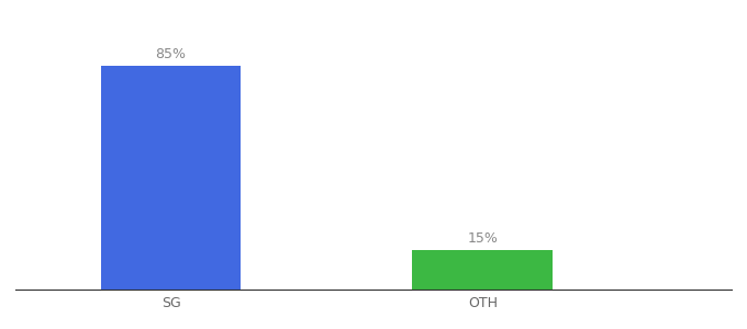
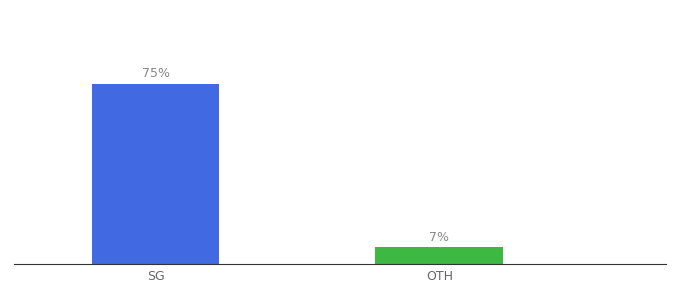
SG: 85% -> 75%
OTH: 15% -> 7%
